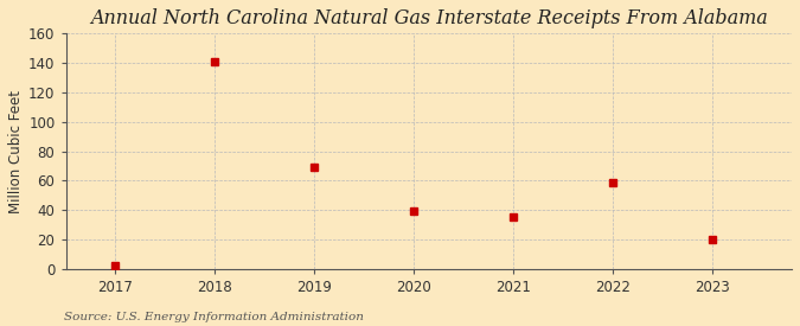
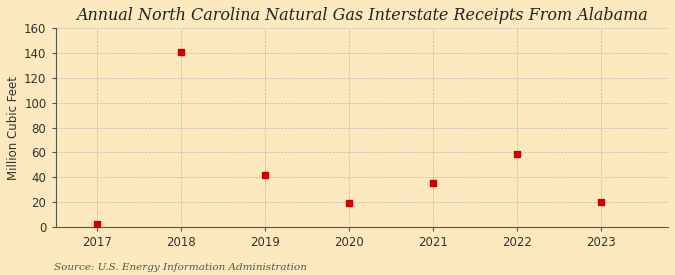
2019: 69 -> 42
2020: 39 -> 19
